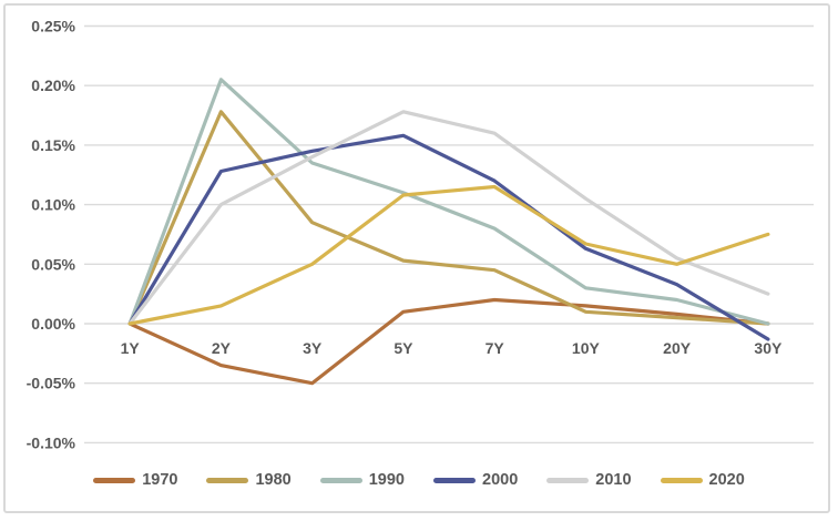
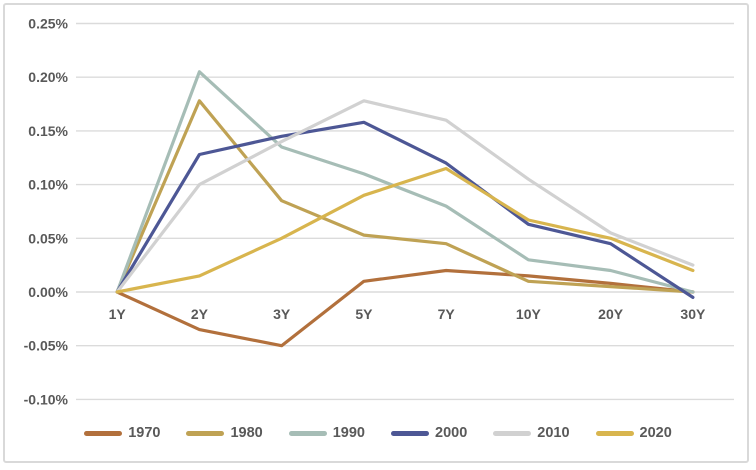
2020/5Y: 0.108% -> 0.090%
2000/20Y: 0.033% -> 0.045%
2000/30Y: -0.013% -> -0.005%
2020/30Y: 0.075% -> 0.020%
